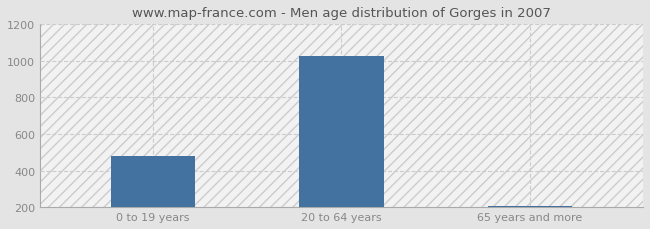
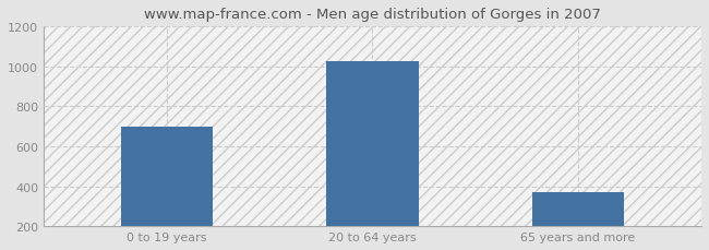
0 to 19 years: 480 -> 700
65 years and more: 200 -> 370
